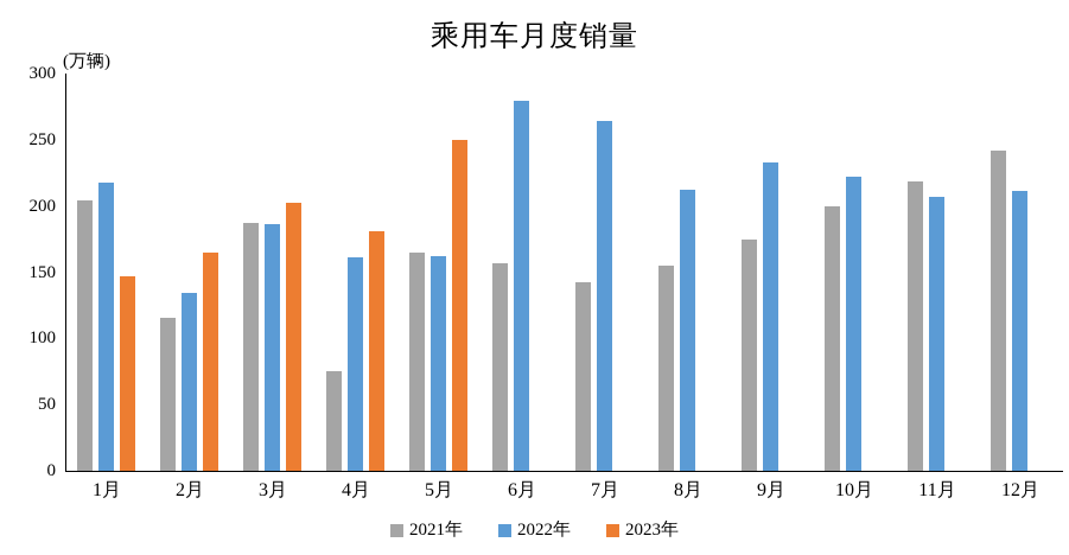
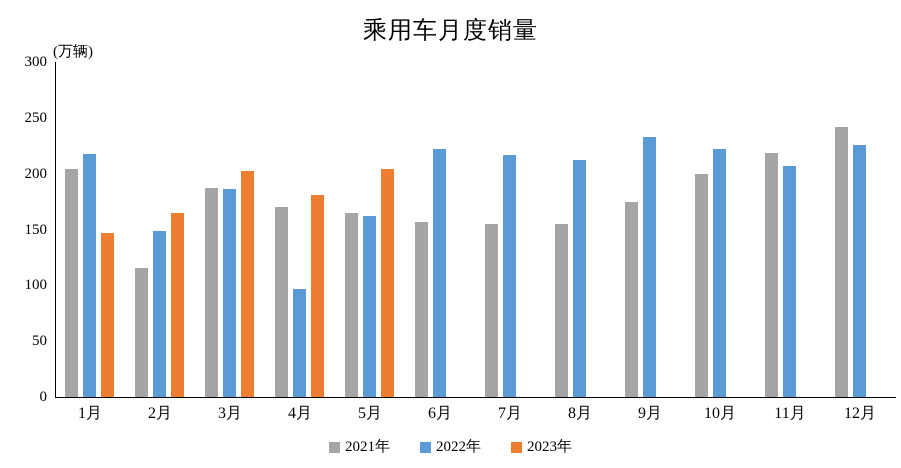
2022年/2月: 134 -> 149
2021年/4月: 75 -> 170
2022年/4月: 161 -> 97
2023年/5月: 250 -> 204
2022年/6月: 279 -> 222
2021年/7月: 142 -> 155
2022年/7月: 264 -> 217
2022年/12月: 211 -> 226
